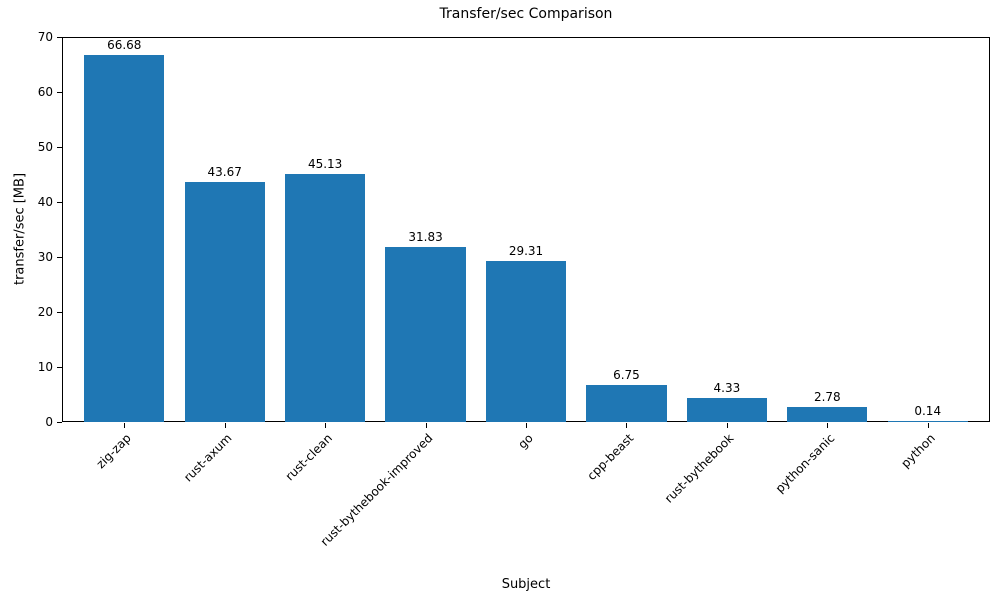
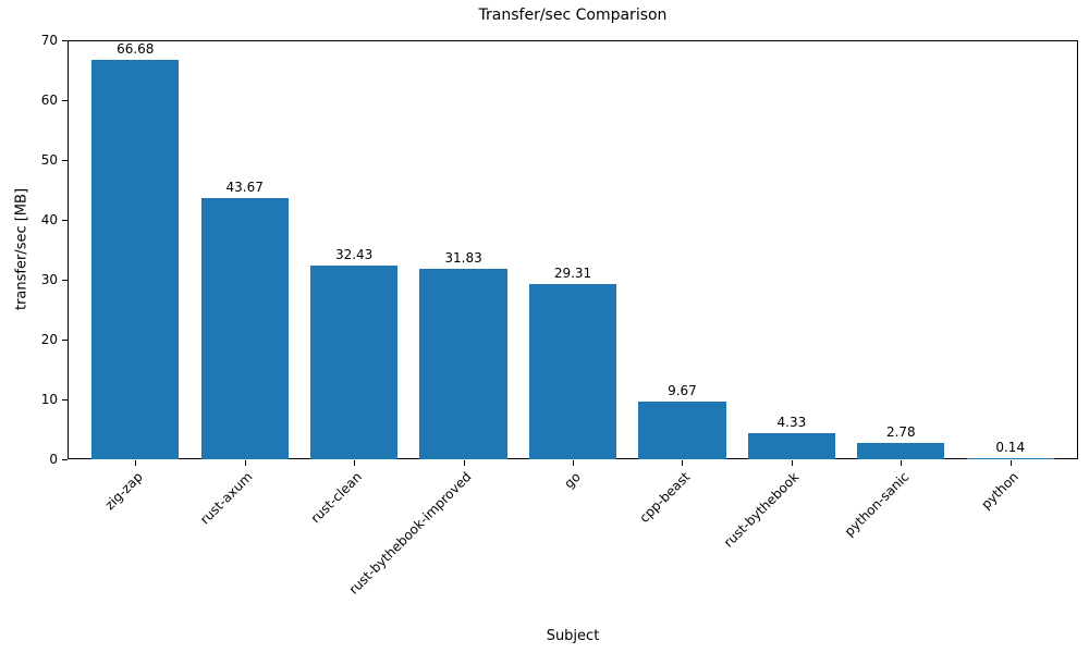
rust-clean: 45.13 -> 32.43
cpp-beast: 6.75 -> 9.67
